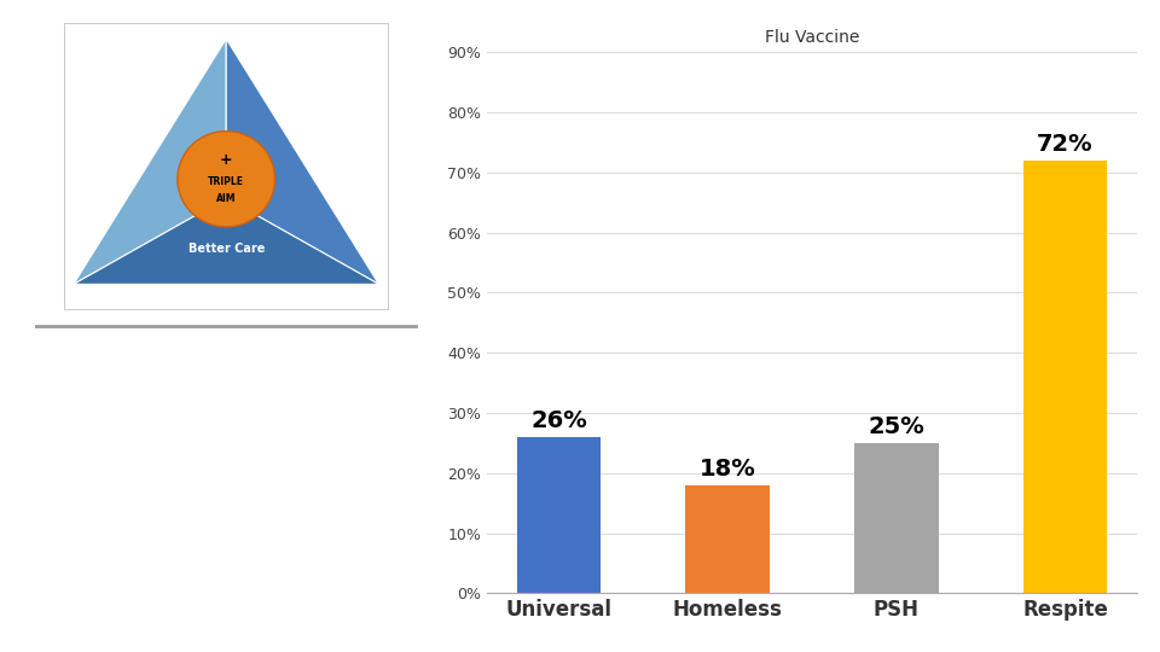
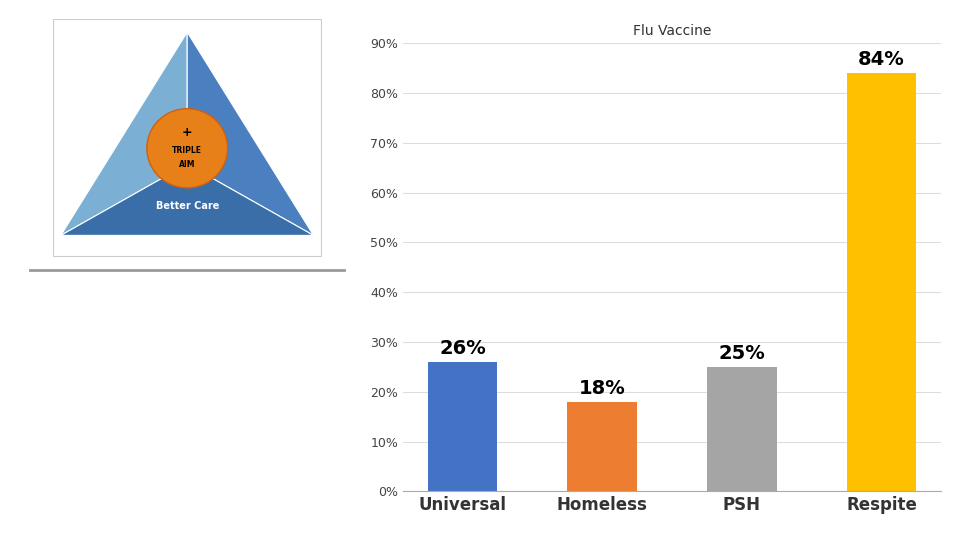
Respite: 72% -> 84%
